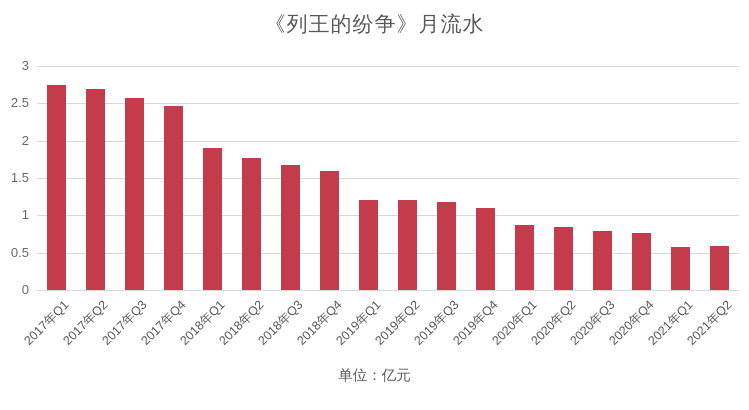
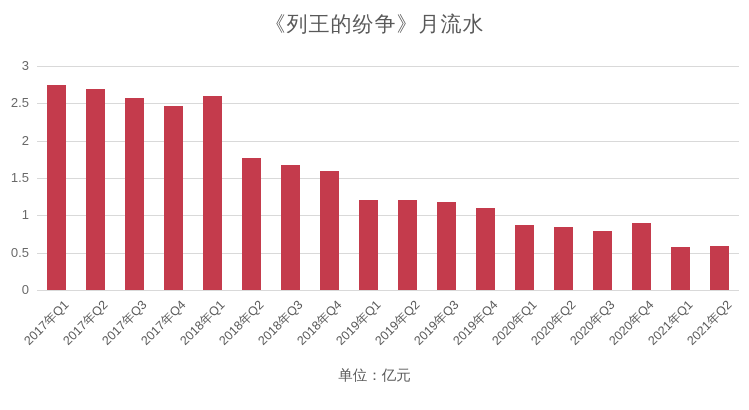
2018年Q1: 1.9 -> 2.6
2020年Q4: 0.8 -> 0.9
